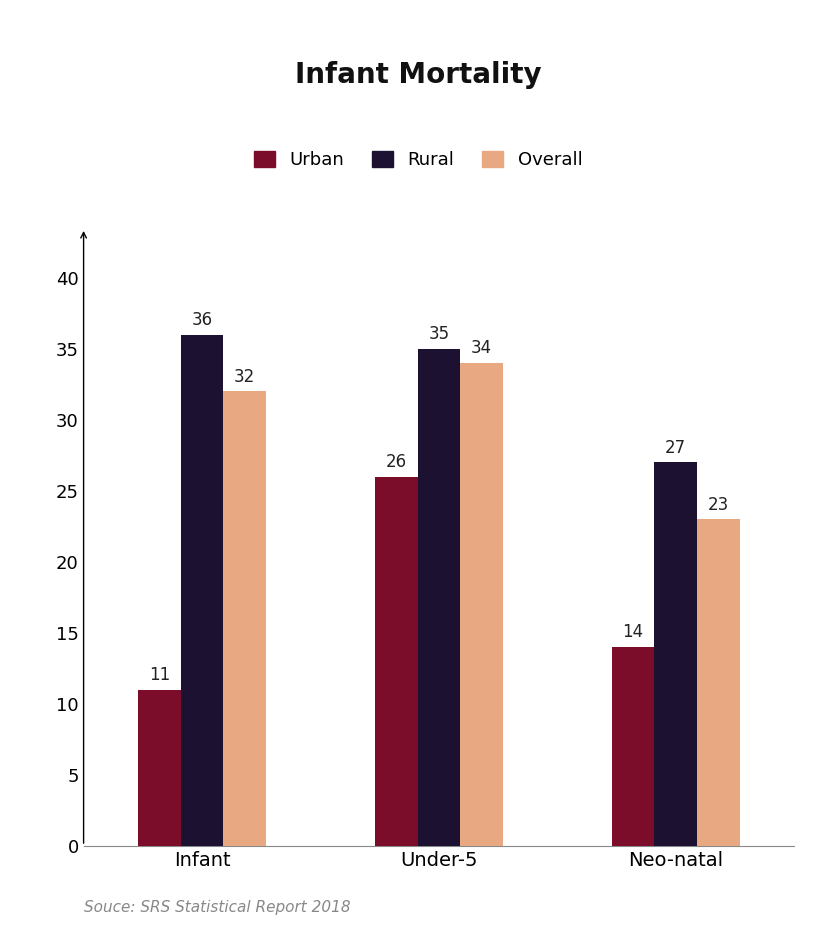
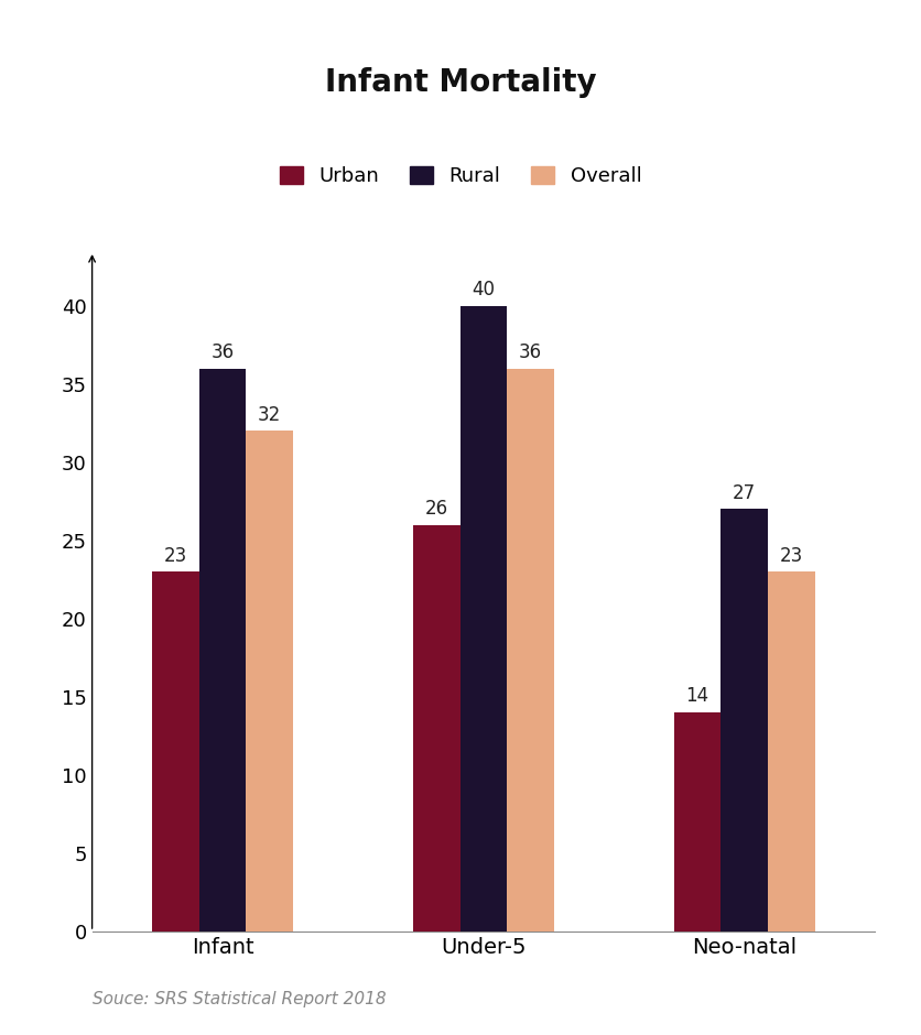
Urban/Infant: 11 -> 23
Rural/Under-5: 35 -> 40
Overall/Under-5: 34 -> 36
